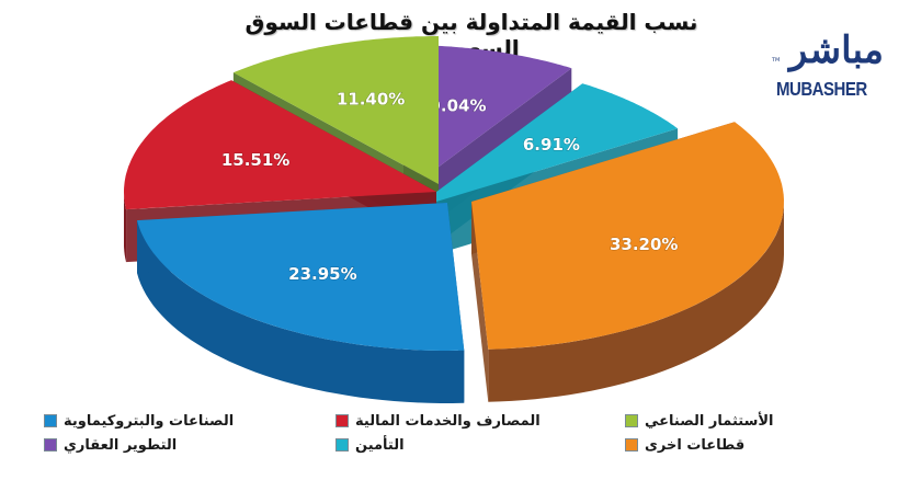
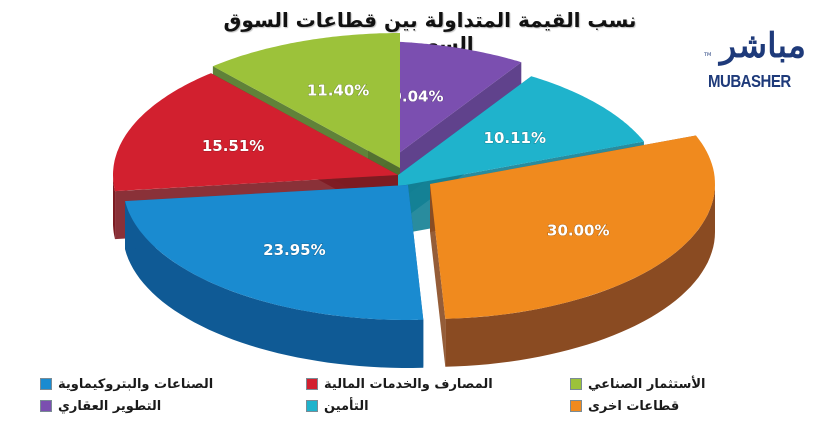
التأمين: 6.91% -> 10.11%
قطاعات اخرى: 33.20% -> 30.00%
